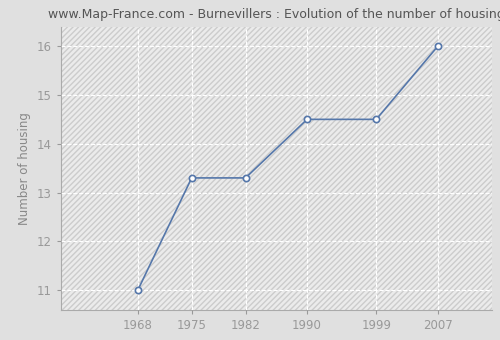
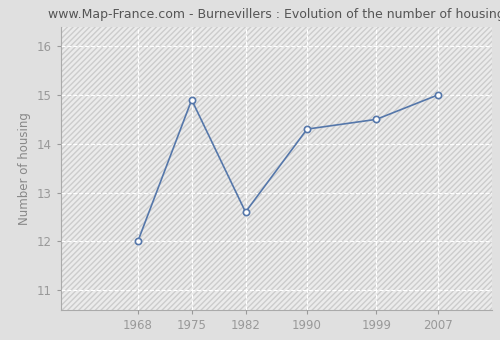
1968: 11.0 -> 12.0
1975: 13.3 -> 14.9
1982: 13.3 -> 12.6
1990: 14.5 -> 14.3
2007: 16.0 -> 15.0
